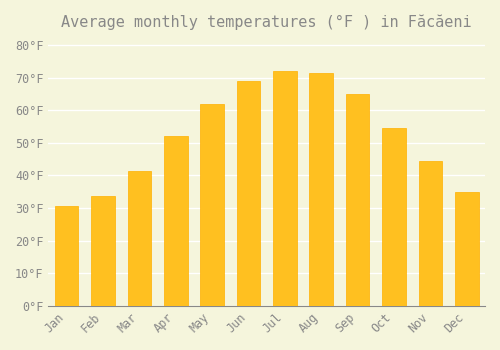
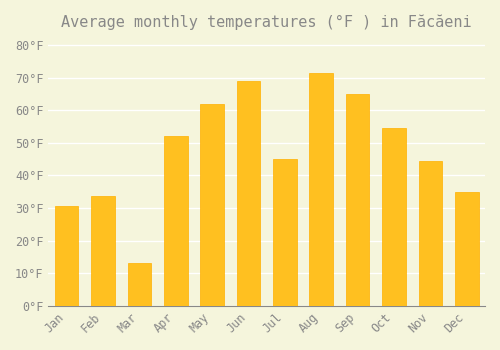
Mar: 41.5°F -> 13.0°F
Jul: 72.0°F -> 45.0°F
